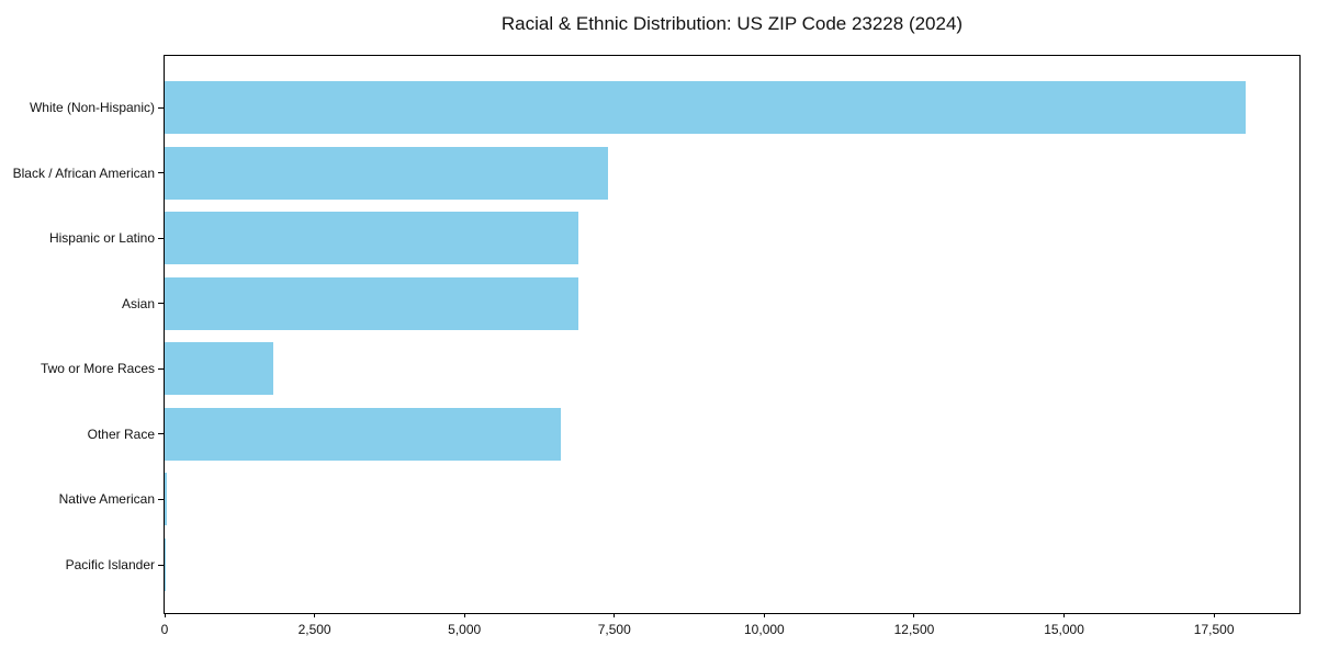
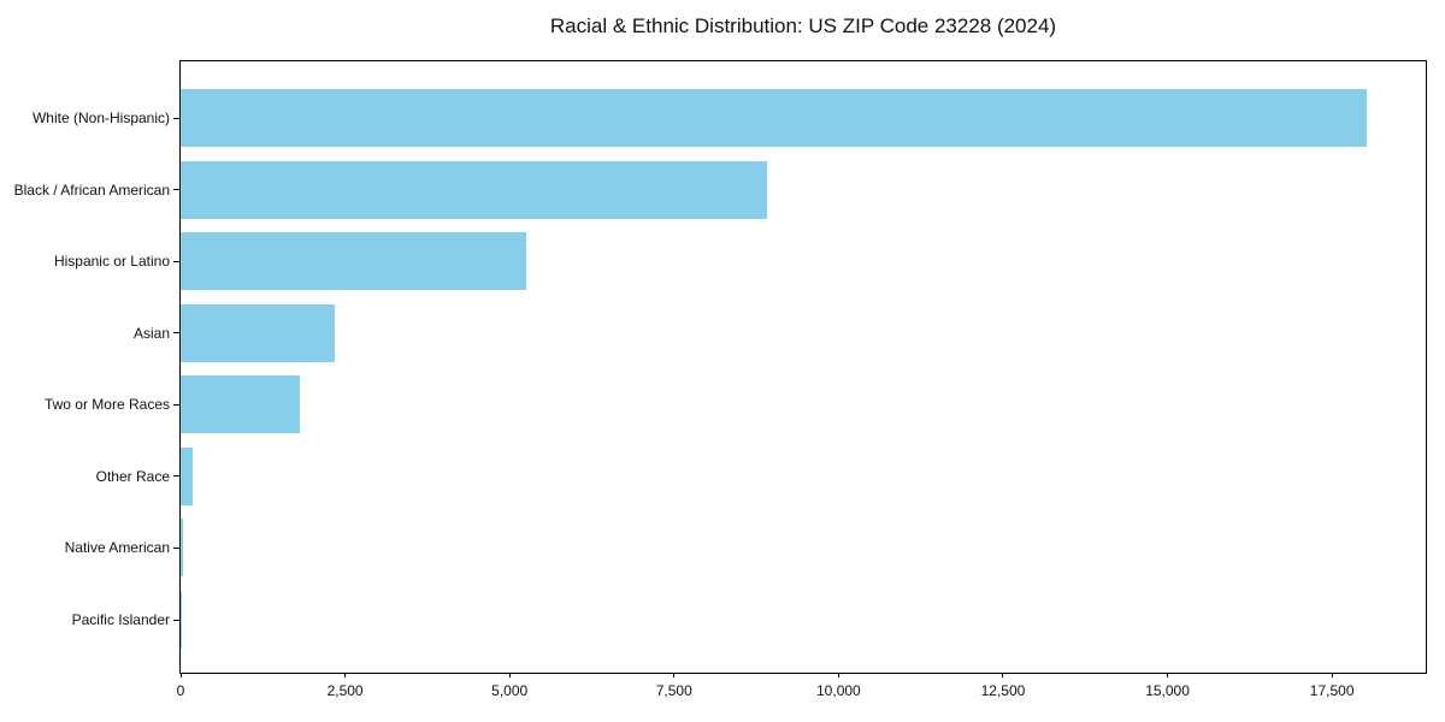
Black / African American: 7400 -> 8900
Hispanic or Latino: 6900 -> 5300
Asian: 6900 -> 2300
Other Race: 6600 -> 200
